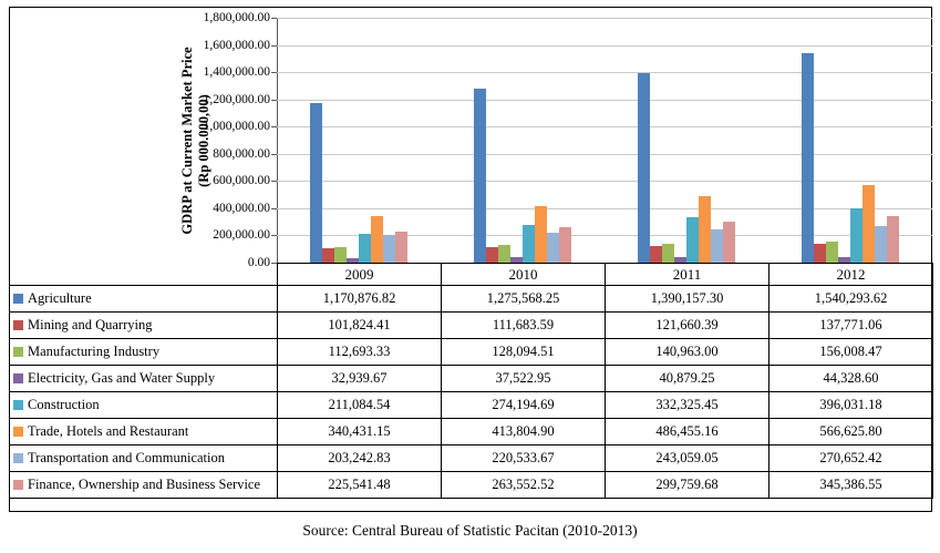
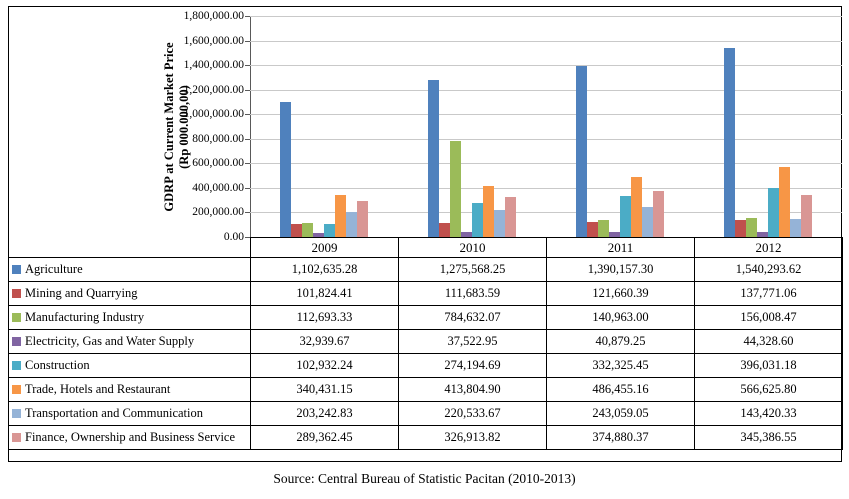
Agriculture/2009: 1,170,876.82 -> 1,102,635.28
Construction/2009: 211,084.54 -> 102,932.24
Finance, Ownership and Business Service/2009: 225,541.48 -> 289,362.45
Manufacturing Industry/2010: 128,094.51 -> 784,632.07
Finance, Ownership and Business Service/2010: 263,552.52 -> 326,913.82
Finance, Ownership and Business Service/2011: 299,759.68 -> 374,880.37
Transportation and Communication/2012: 270,652.42 -> 143,420.33
